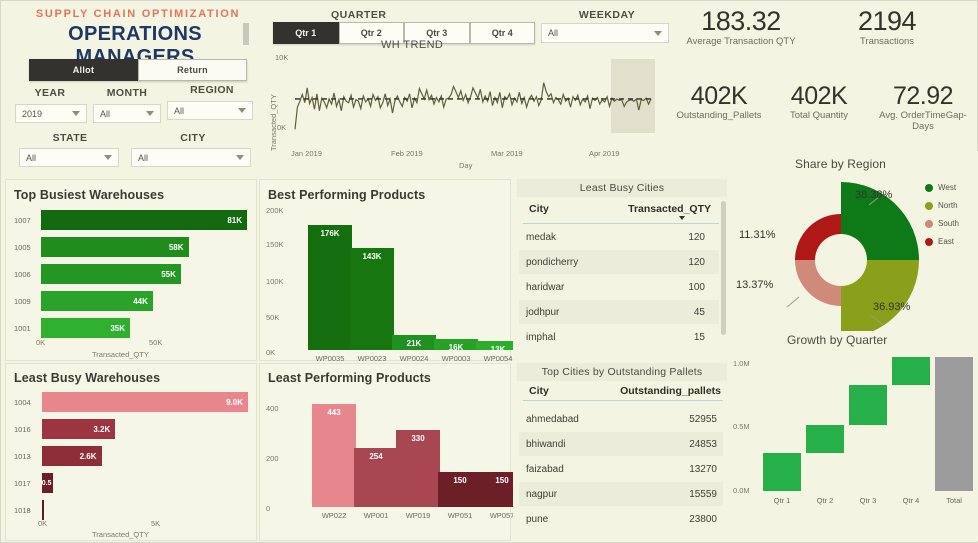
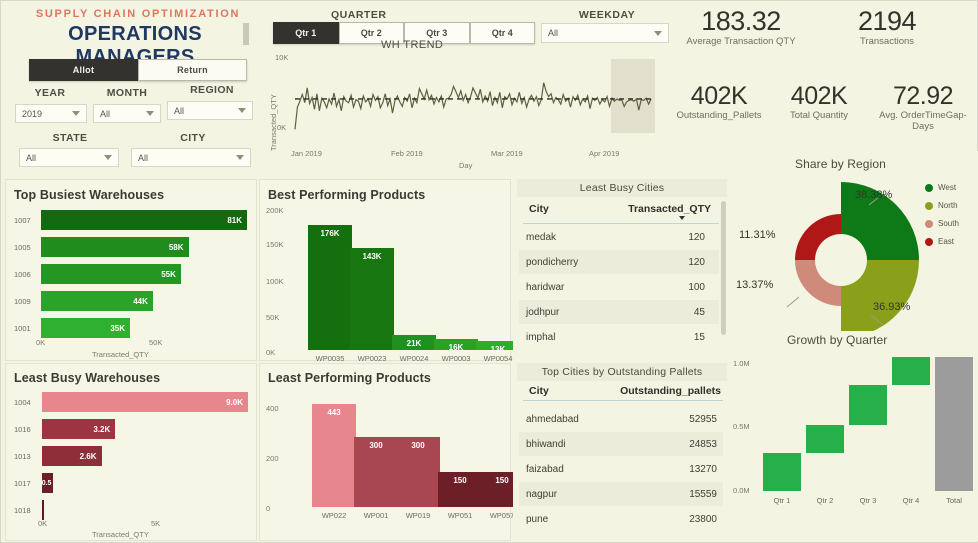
Least Performing Products/WP001: 254 -> 300
Least Performing Products/WP019: 330 -> 300
